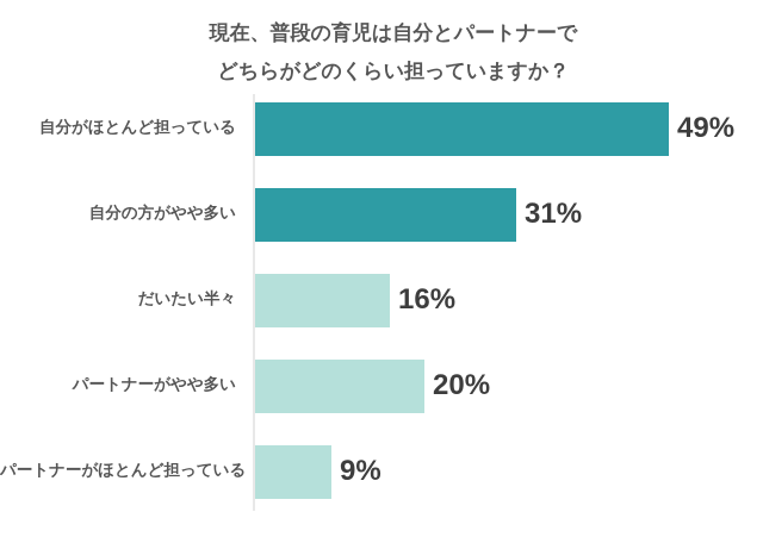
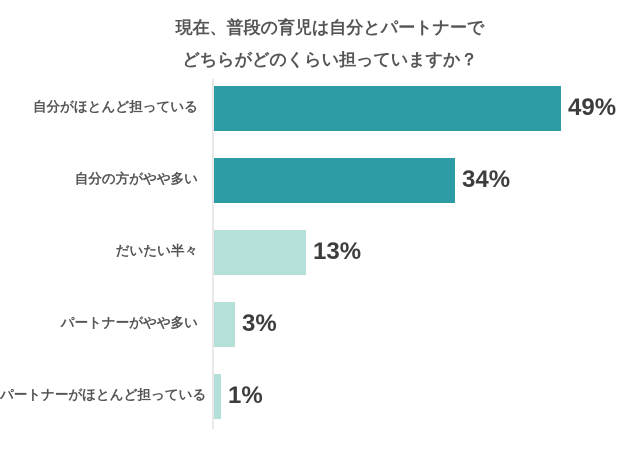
自分の方がやや多い: 31% -> 34%
だいたい半々: 16% -> 13%
パートナーがやや多い: 20% -> 3%
パートナーがほとんど担っている: 9% -> 1%
